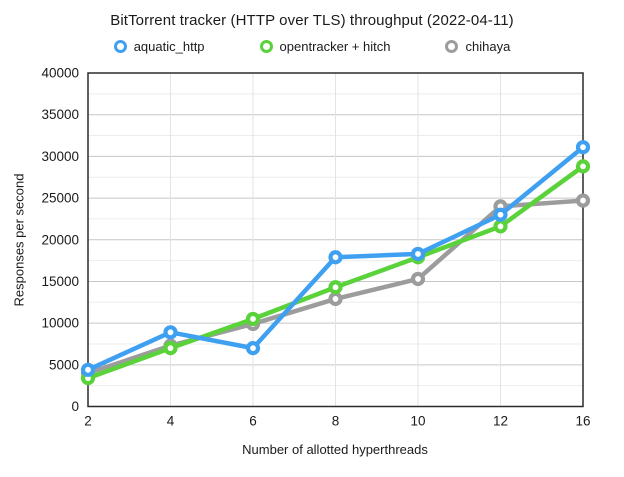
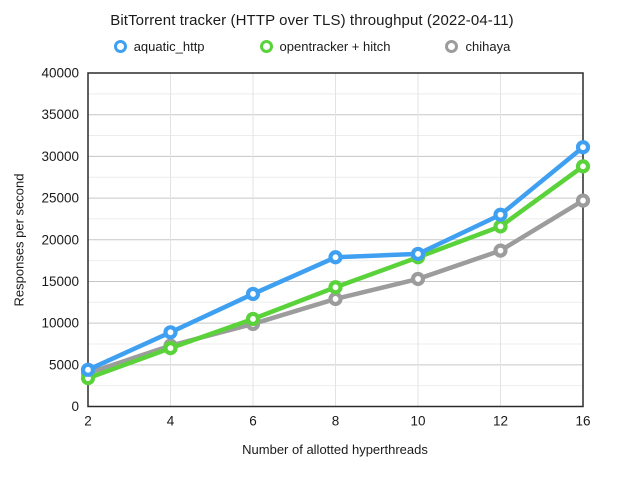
aquatic_http/6: 7000 -> 14000
chihaya/12: 24000 -> 19000
